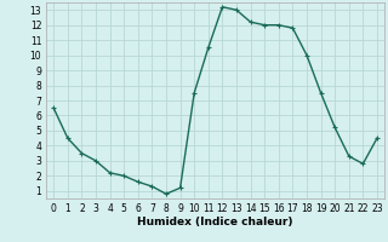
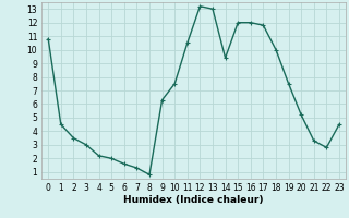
0: 6.5 -> 10.8
9: 1.2 -> 6.3
14: 12.2 -> 9.4
